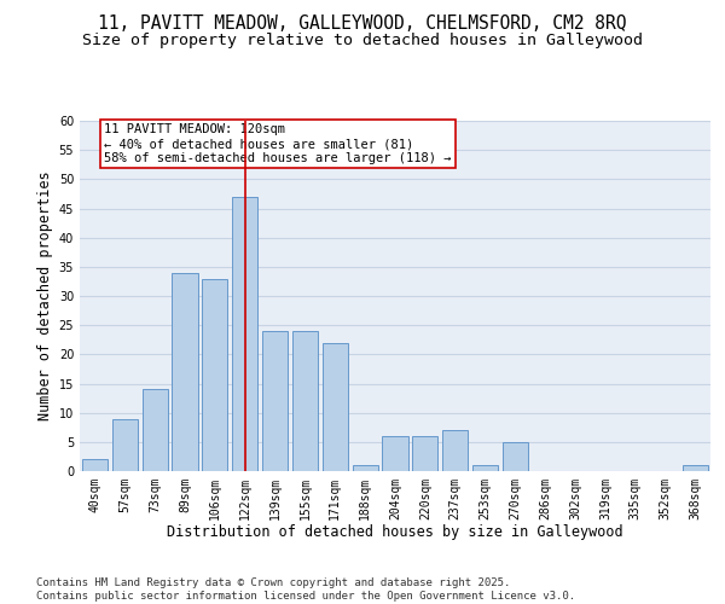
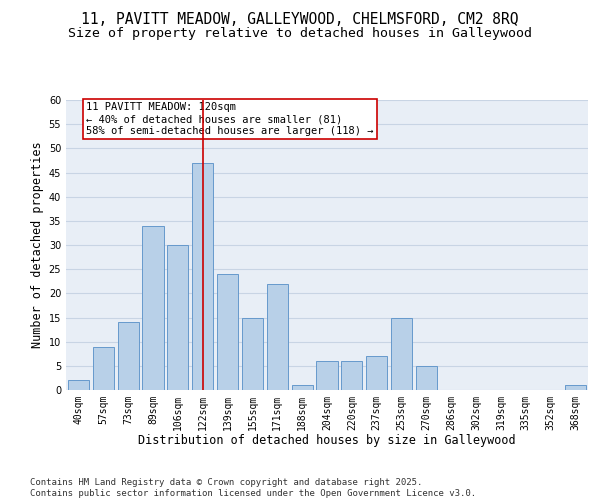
106sqm: 33 -> 30
155sqm: 24 -> 15
253sqm: 1 -> 15
